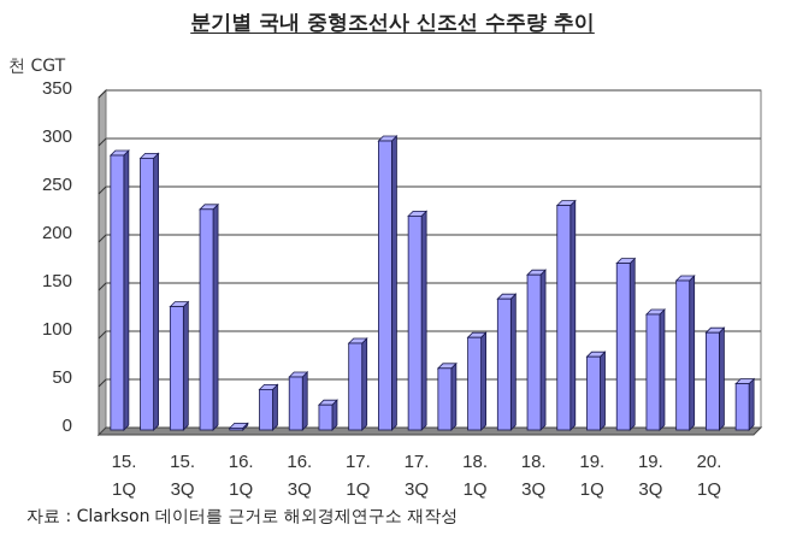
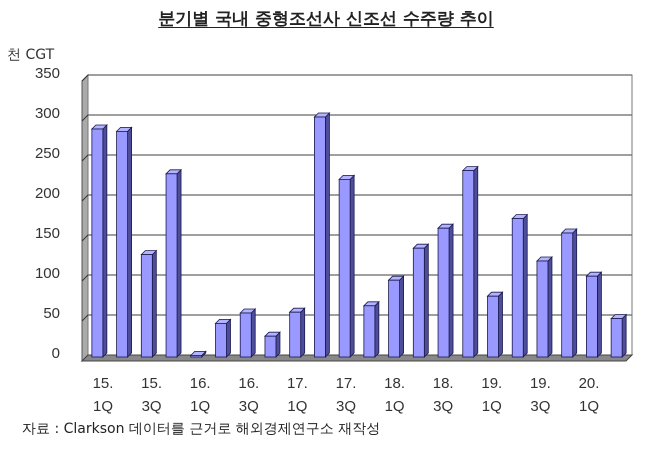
17.1Q: 90 -> 60
